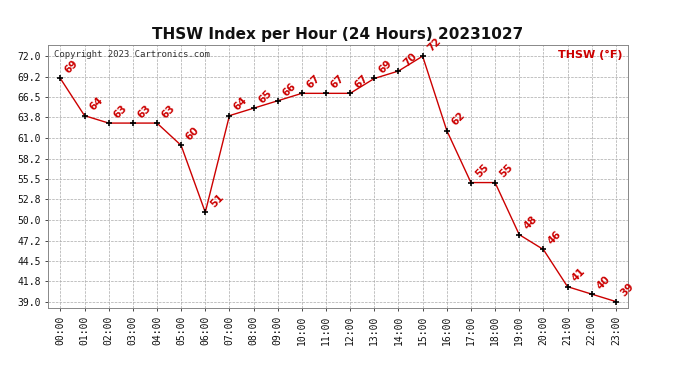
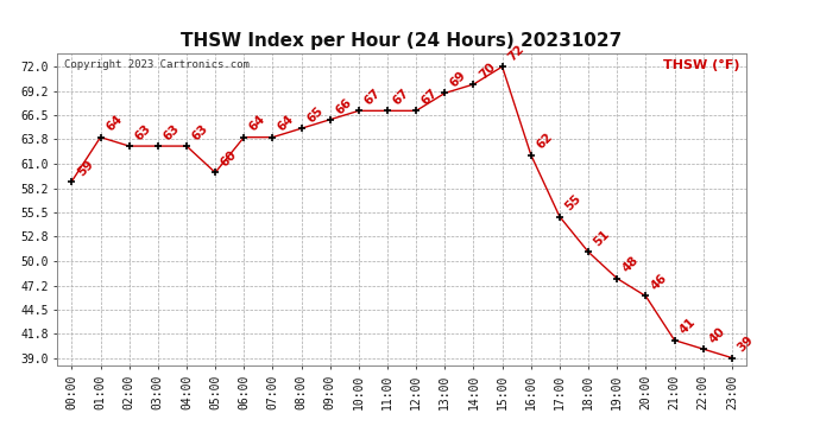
00:00: 69 -> 59
06:00: 51 -> 64
18:00: 55 -> 51
